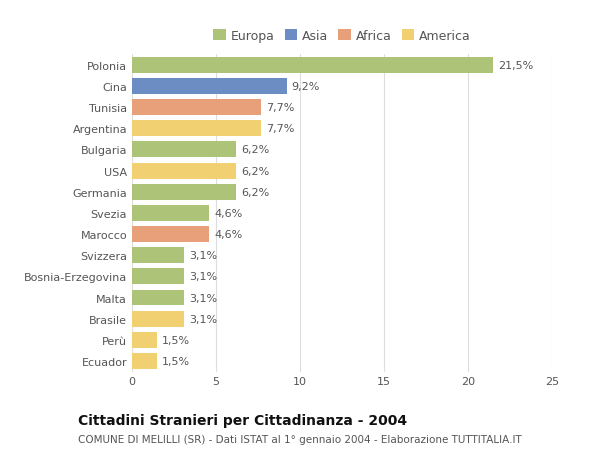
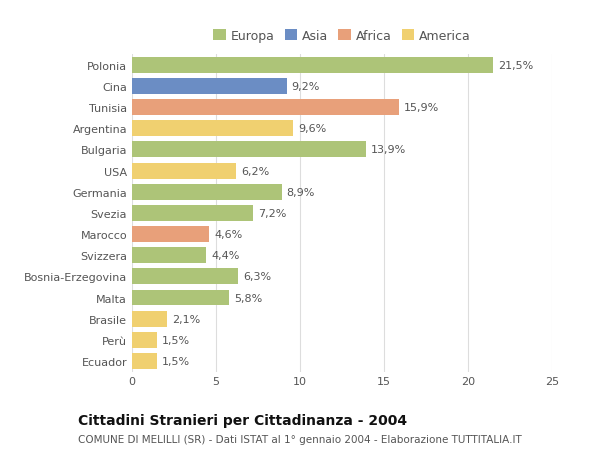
Tunisia: 7,7% -> 15,9%
Argentina: 7,7% -> 9,6%
Bulgaria: 6,2% -> 13,9%
Germania: 6,2% -> 8,9%
Svezia: 4,6% -> 7,2%
Svizzera: 3,1% -> 4,4%
Bosnia-Erzegovina: 3,1% -> 6,3%
Malta: 3,1% -> 5,8%
Brasile: 3,1% -> 2,1%
